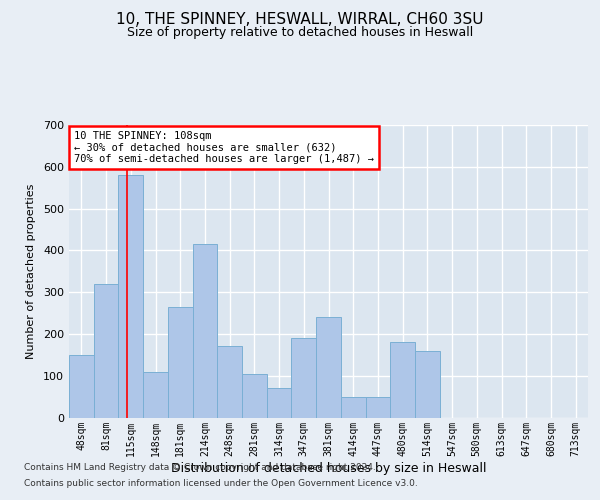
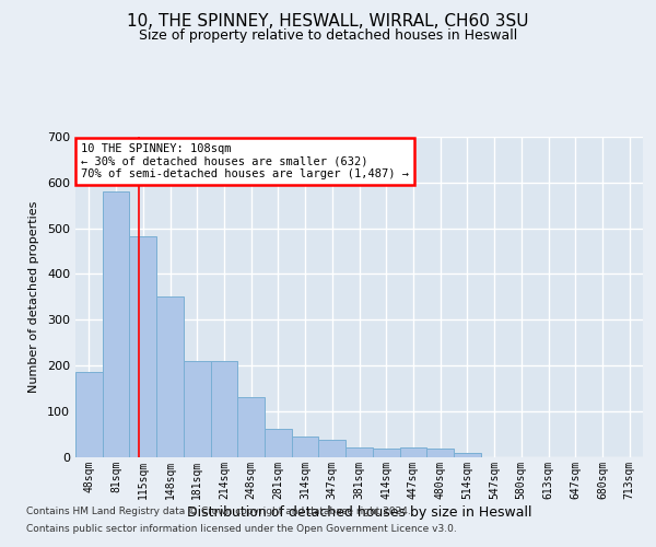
48sqm: 150 -> 185
81sqm: 320 -> 580
115sqm: 580 -> 483
148sqm: 110 -> 350
181sqm: 265 -> 210
214sqm: 415 -> 210
248sqm: 170 -> 130
281sqm: 105 -> 62
314sqm: 70 -> 45
347sqm: 190 -> 38
381sqm: 240 -> 20
414sqm: 50 -> 18
447sqm: 50 -> 20
480sqm: 180 -> 18
514sqm: 160 -> 8
